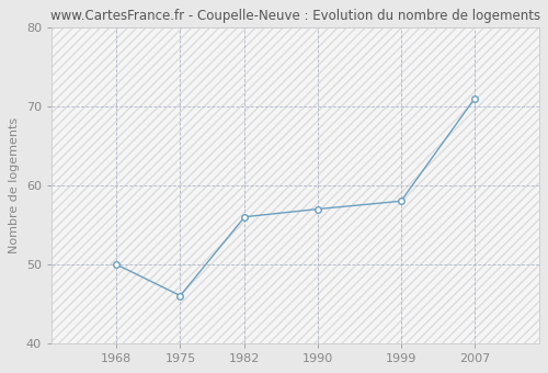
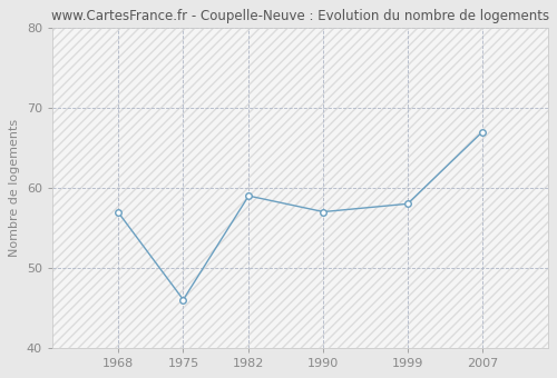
1968: 50 -> 57
1982: 56 -> 59
2007: 71 -> 67
